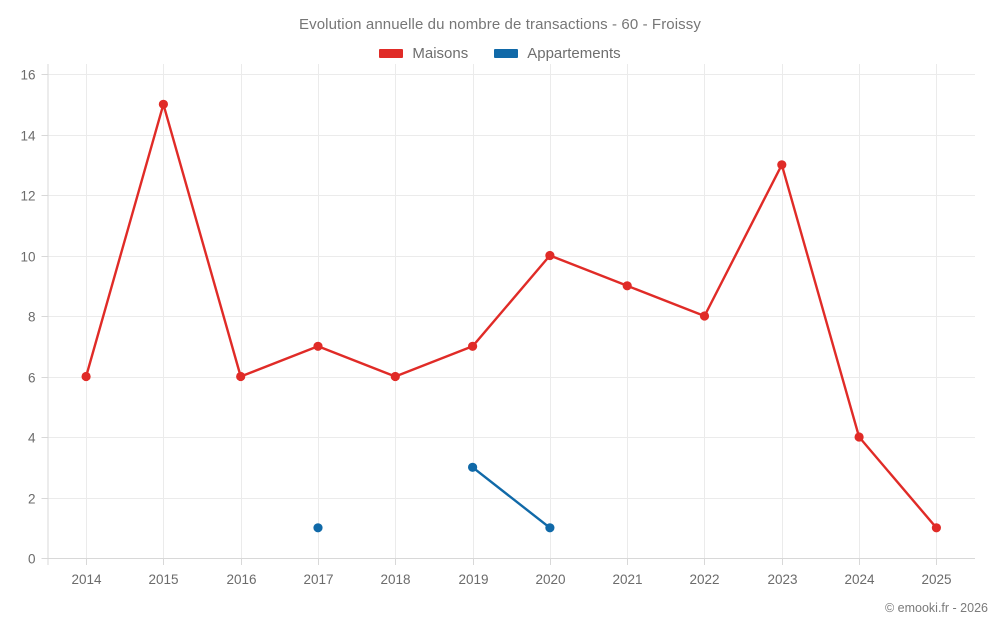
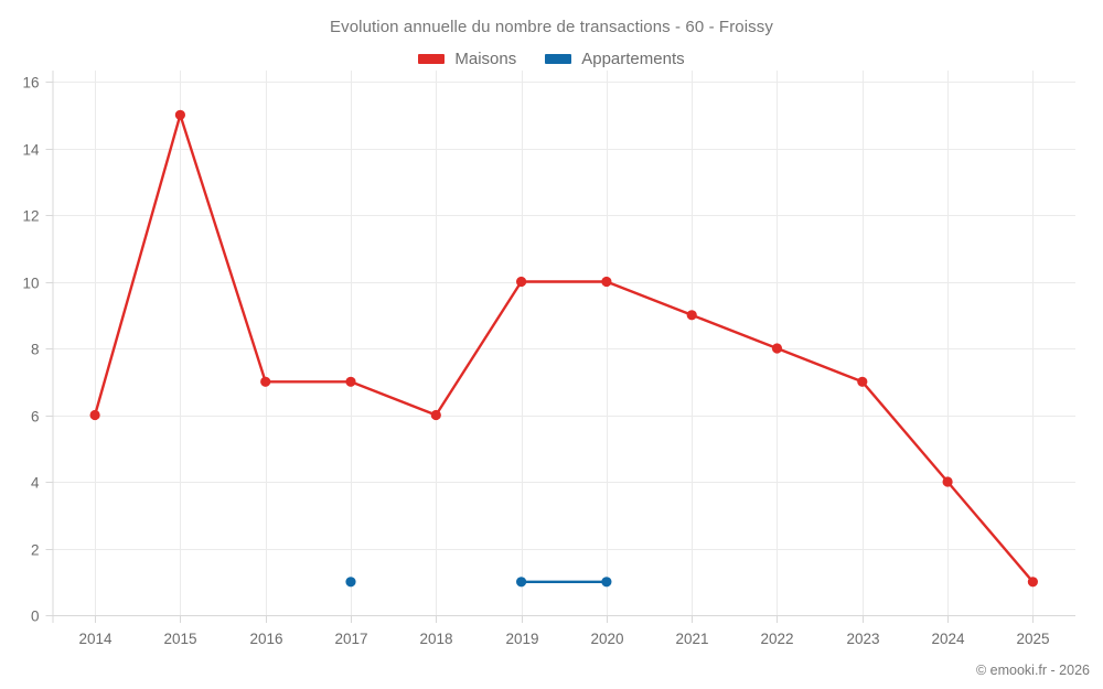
Maisons/2016: 6 -> 7
Maisons/2019: 7 -> 10
Appartements/2019: 3 -> 1
Maisons/2023: 13 -> 7
